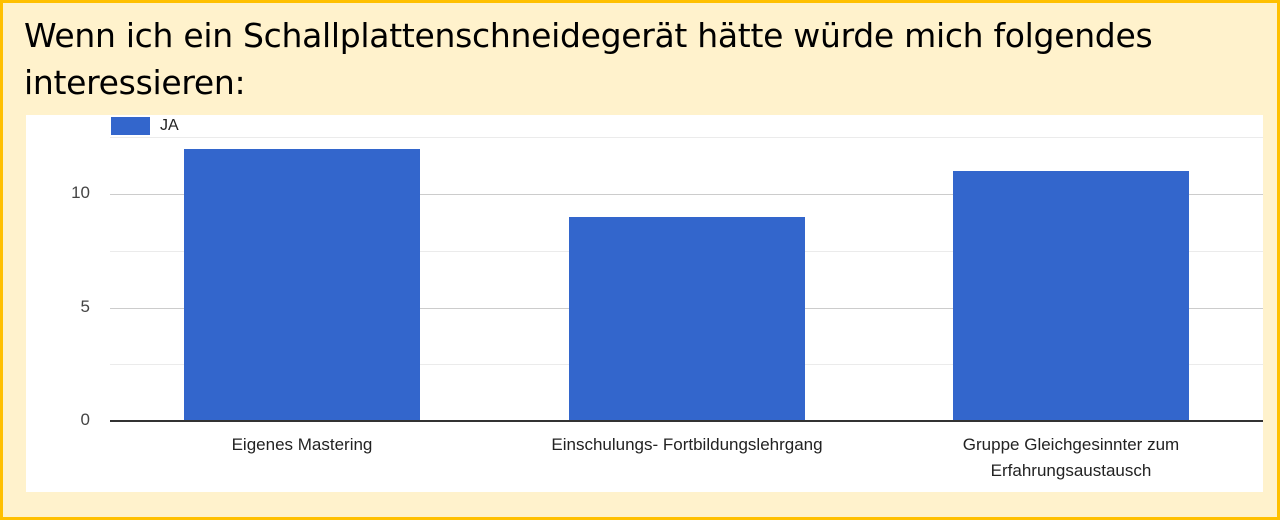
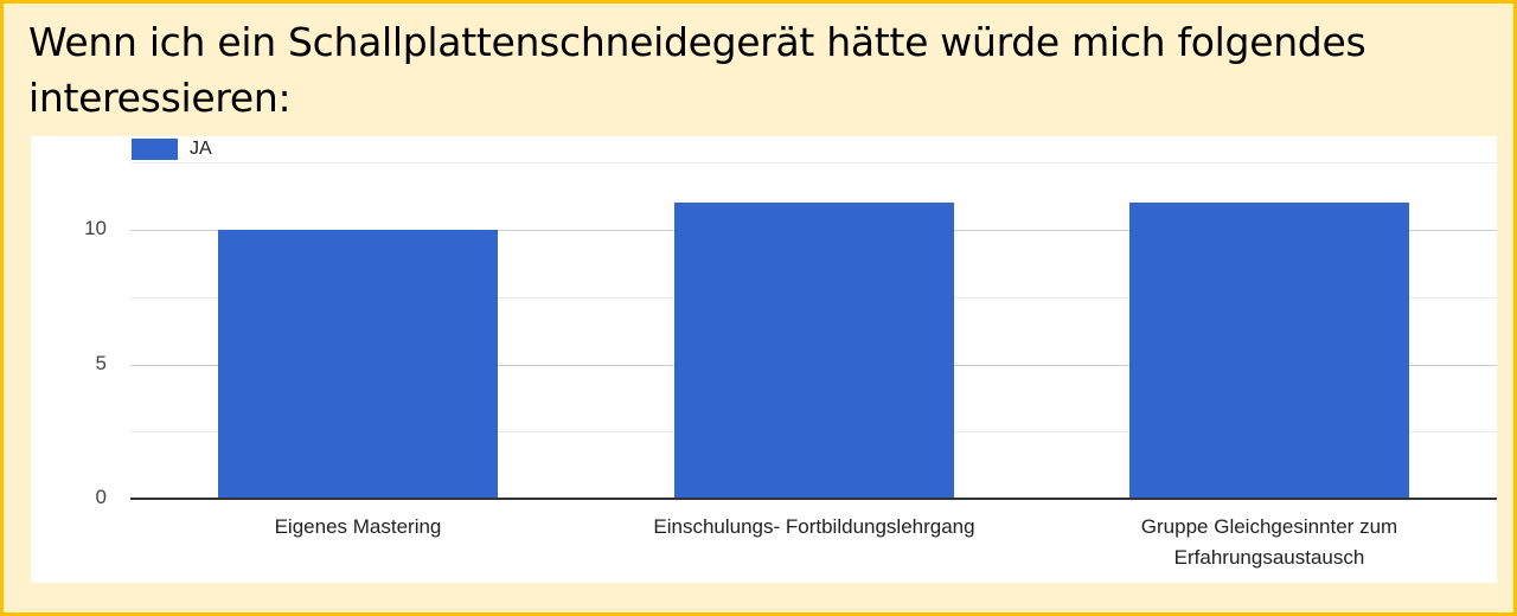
Eigenes Mastering: 12 -> 10
Einschulungs- Fortbildungslehrgang: 9 -> 11
